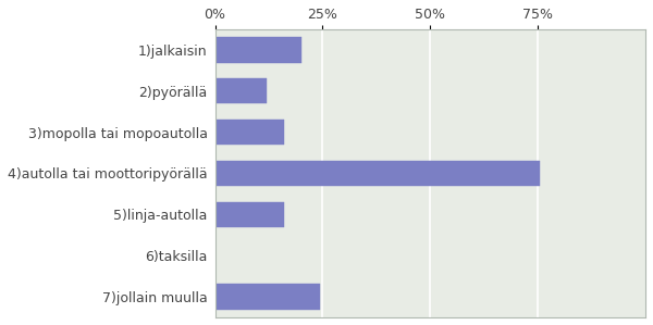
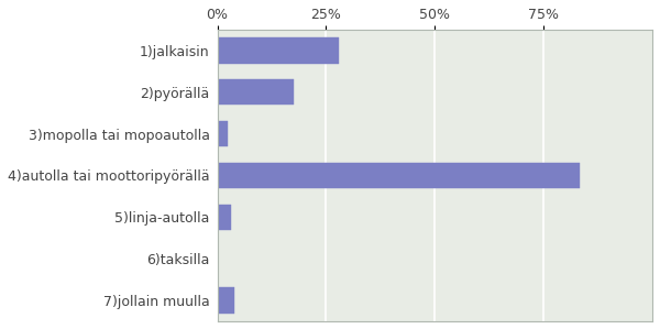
1)jalkaisin: 20.0% -> 28.0%
2)pyörällä: 12.0% -> 17.6%
3)mopolla tai mopoautolla: 16.0% -> 2.4%
4)autolla tai moottoripyörällä: 75.5% -> 83.2%
5)linja-autolla: 16.0% -> 3.2%
7)jollain muulla: 24.5% -> 4.0%
